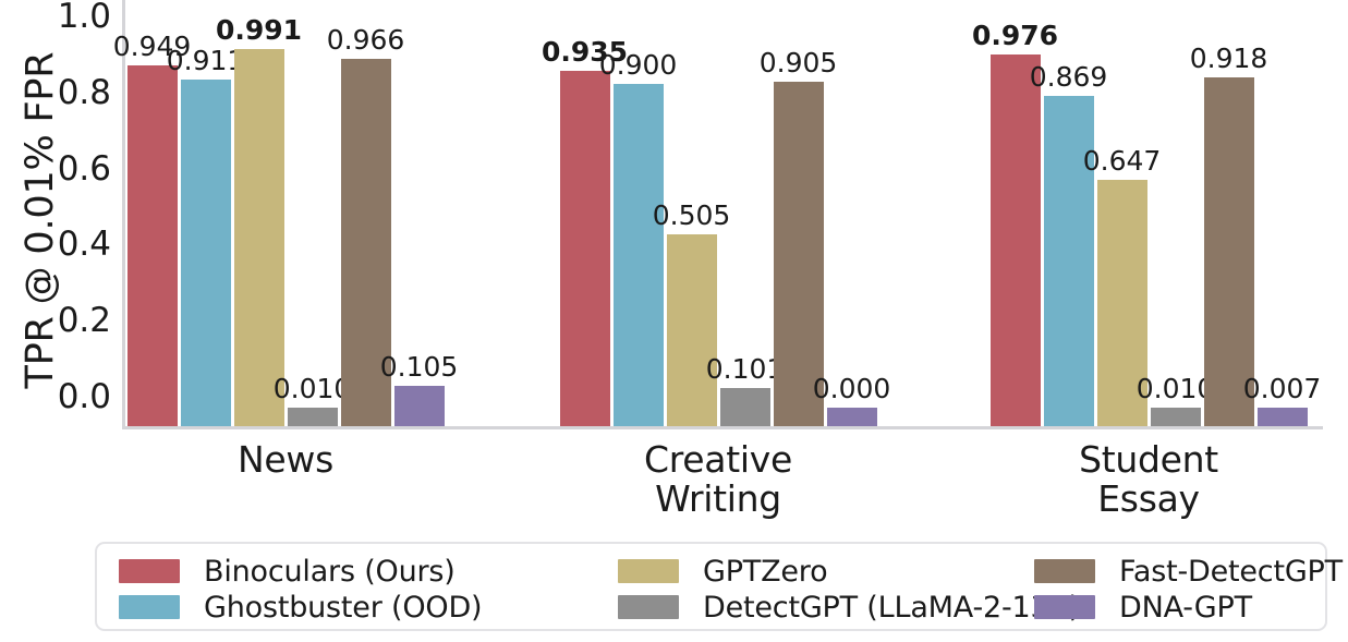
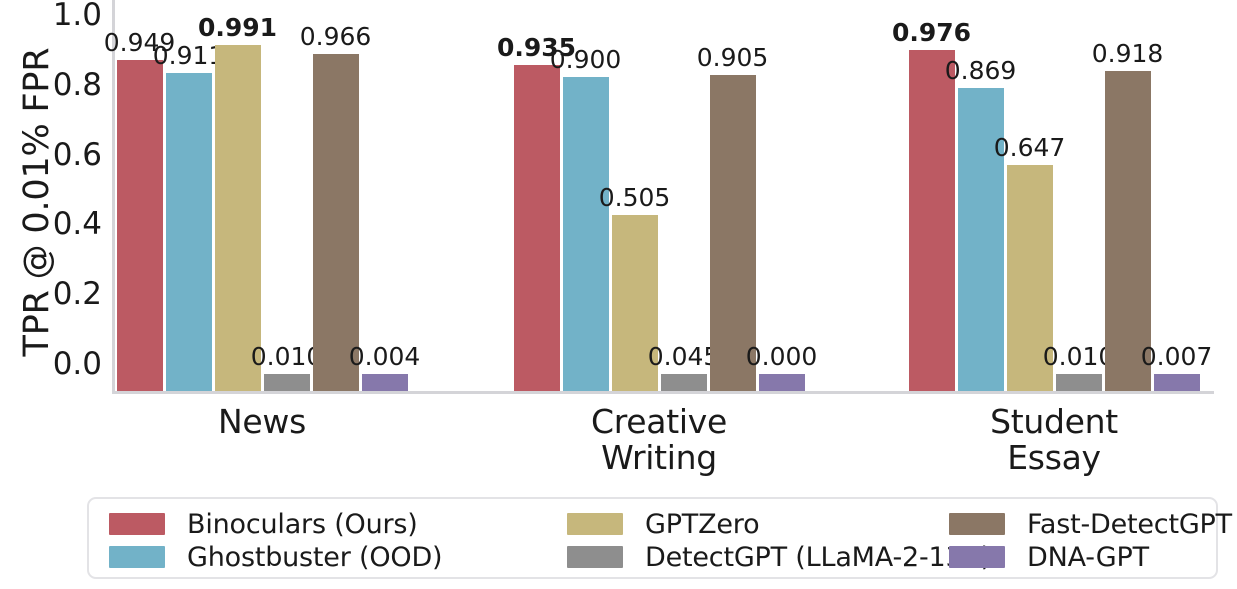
DNA-GPT/News: 0.105 -> 0.004
DetectGPT (LLaMA-2-13B)/Creative Writing: 0.101 -> 0.045
